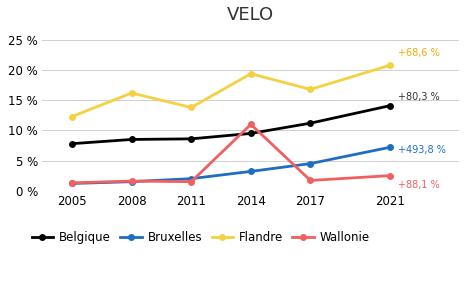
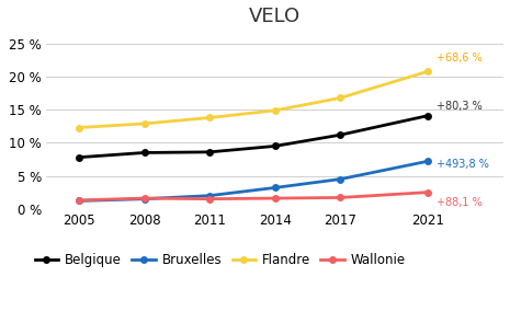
Flandre/2008: 16.2 % -> 12.9 %
Flandre/2014: 19.4 % -> 14.9 %
Wallonie/2014: 11.0 % -> 1.6 %
